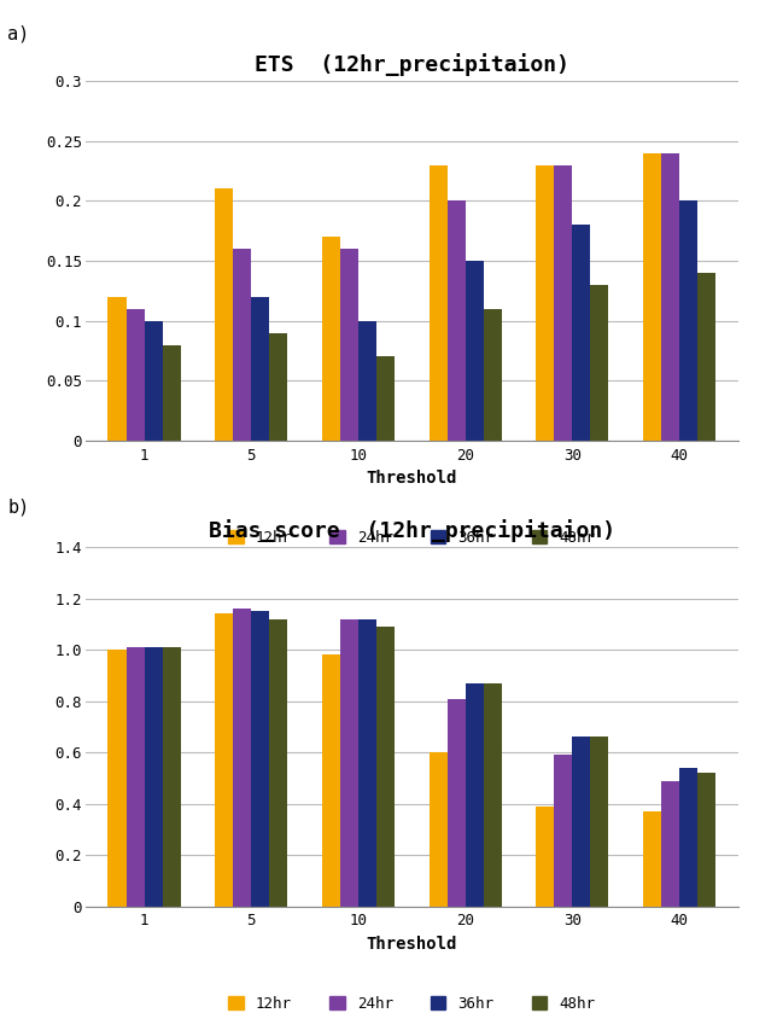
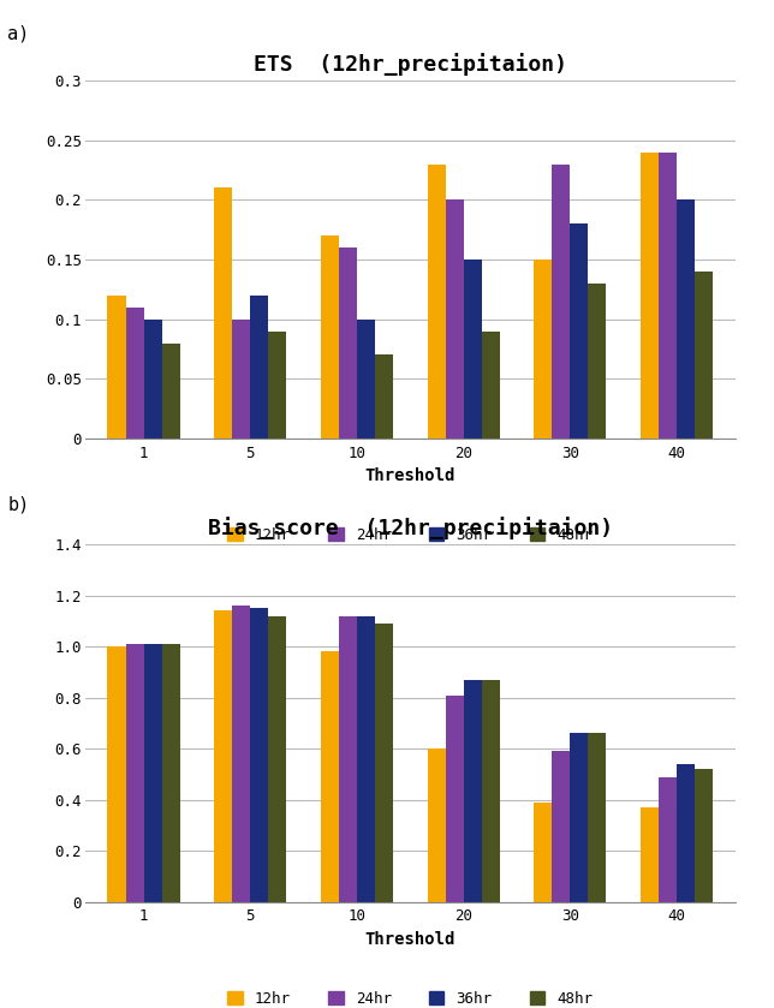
ETS (12hr_precipitaion)/24hr/5: 0.16 -> 0.10
ETS (12hr_precipitaion)/48hr/20: 0.11 -> 0.09
ETS (12hr_precipitaion)/12hr/30: 0.23 -> 0.15
